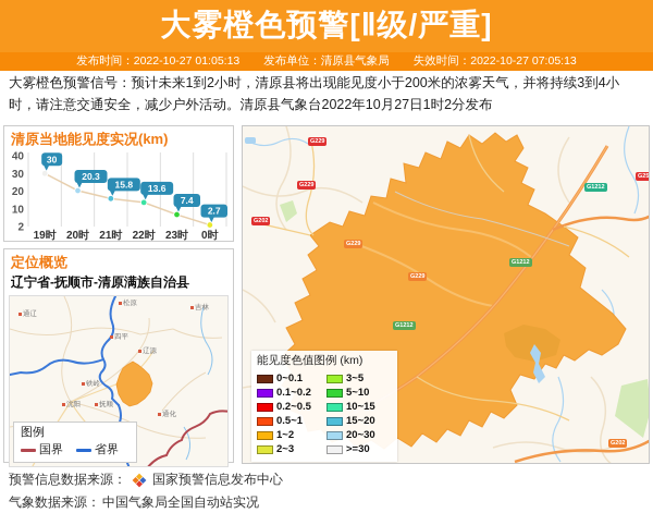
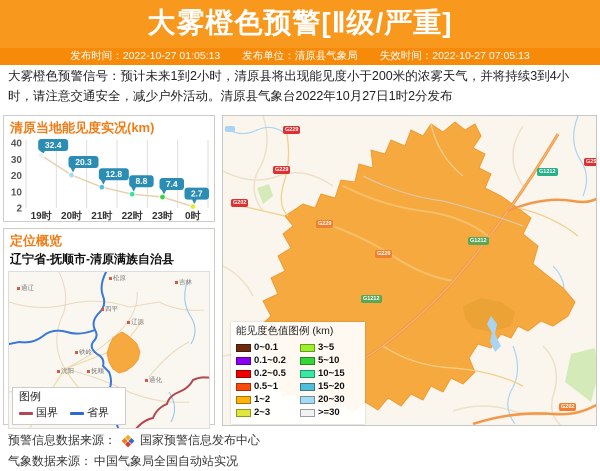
19时: 30 -> 32.4
21时: 15.8 -> 12.8
22时: 13.6 -> 8.8
